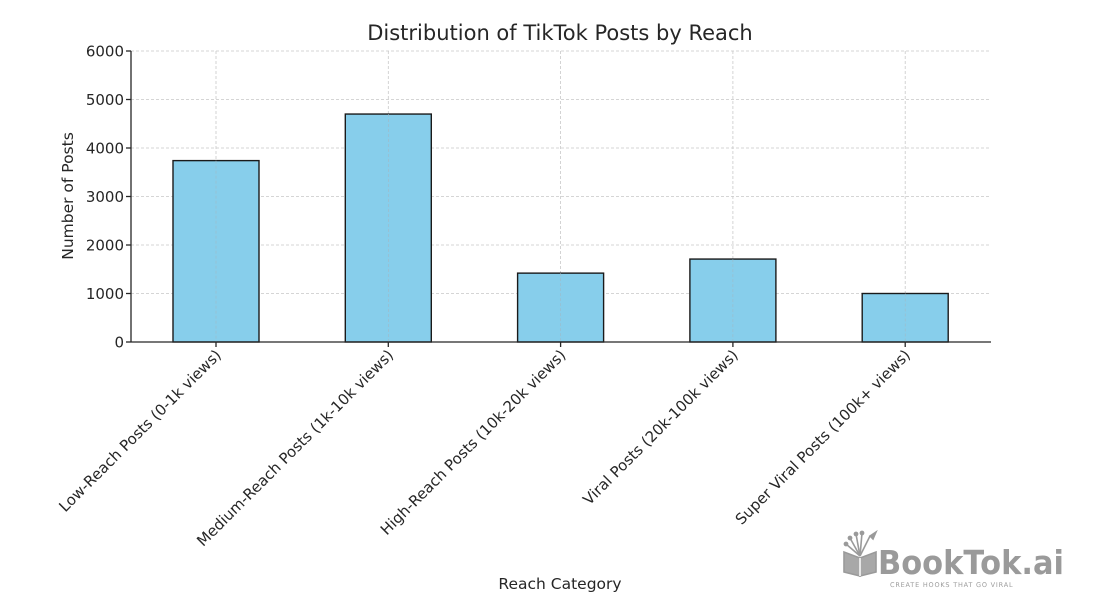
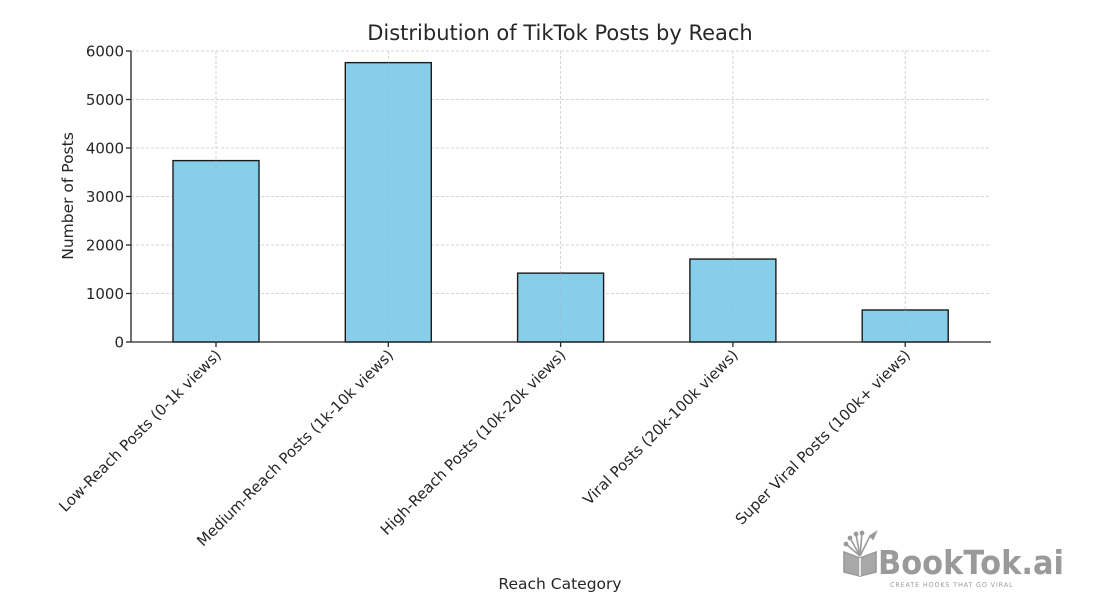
Medium-Reach Posts (1k-10k views): 4700 -> 5800
Super Viral Posts (100k+ views): 1000 -> 700
